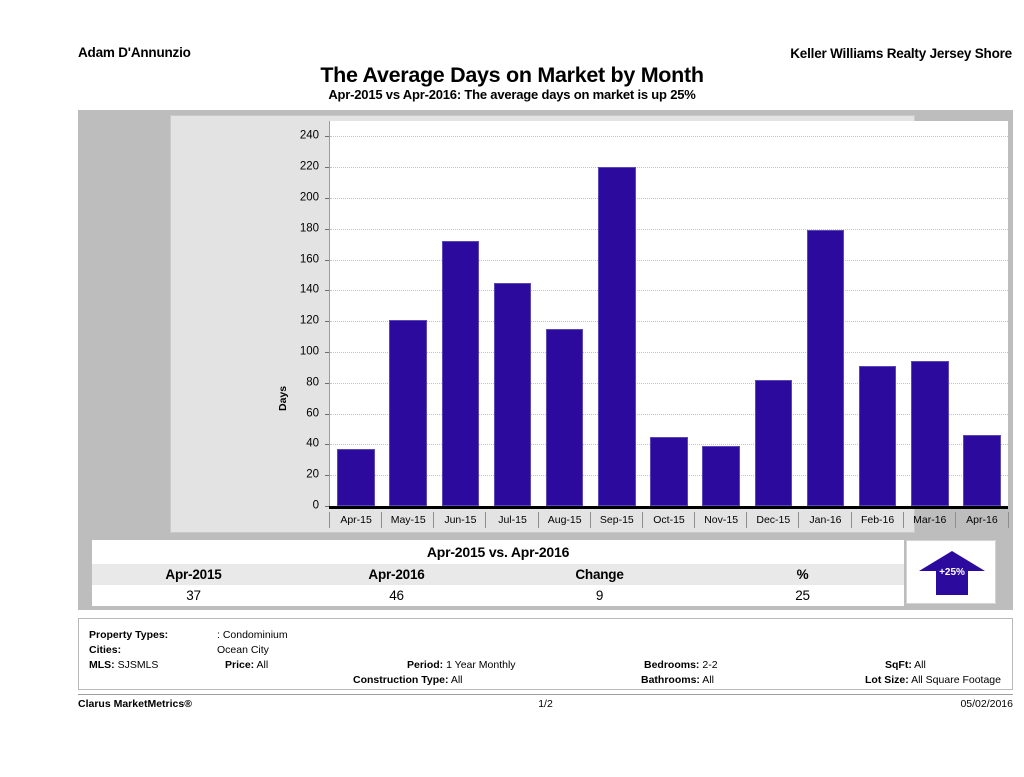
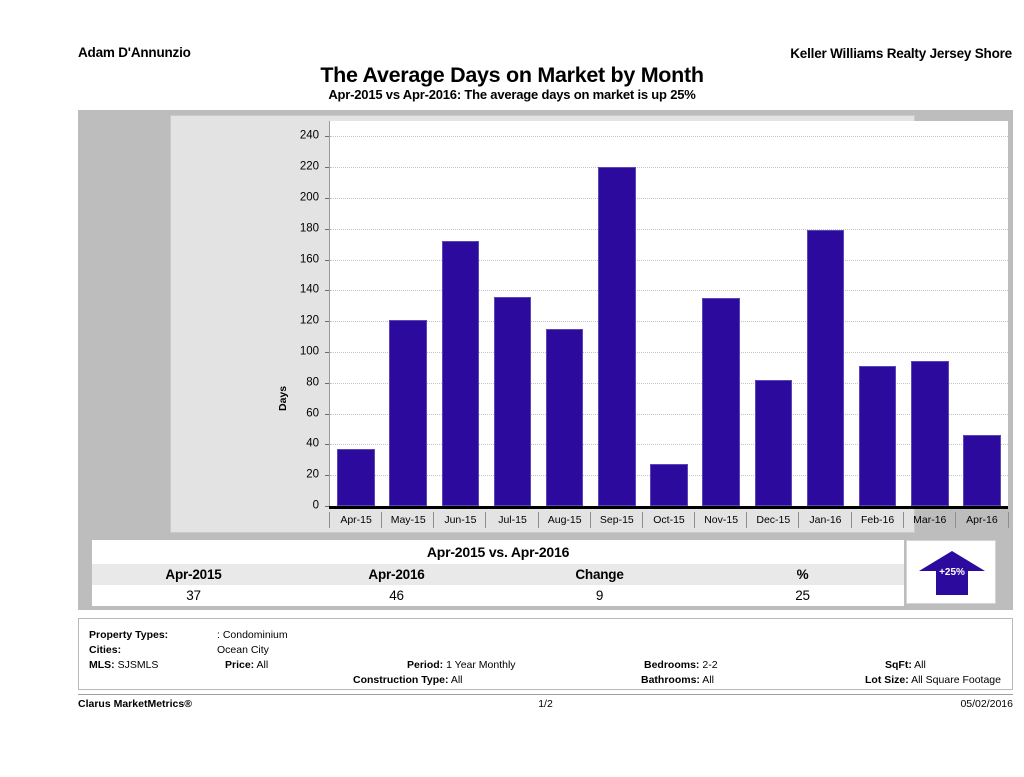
Jul-15: 145 -> 136
Oct-15: 45 -> 27
Nov-15: 39 -> 135
